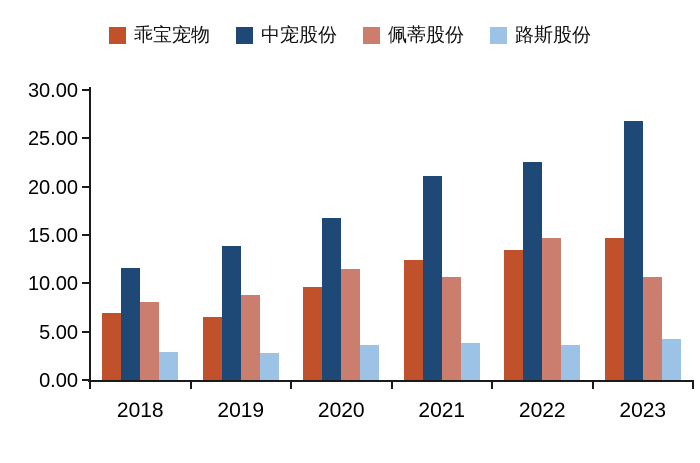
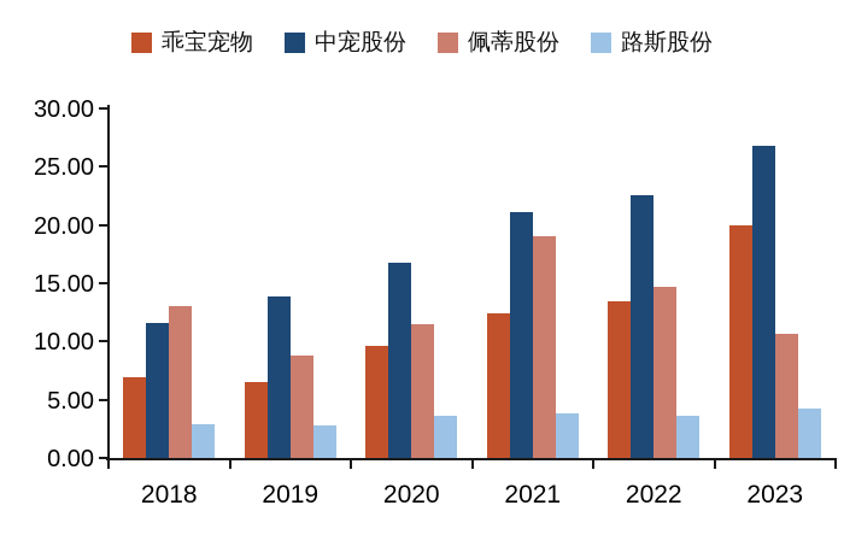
佩蒂股份/2018: 8 -> 13
佩蒂股份/2021: 11 -> 19
乖宝宠物/2023: 15 -> 20
